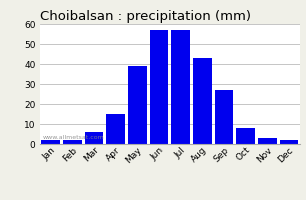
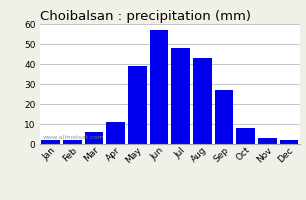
Apr: 15 -> 11
Jul: 57 -> 48
